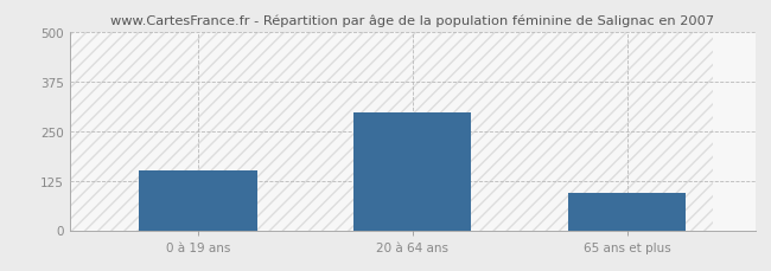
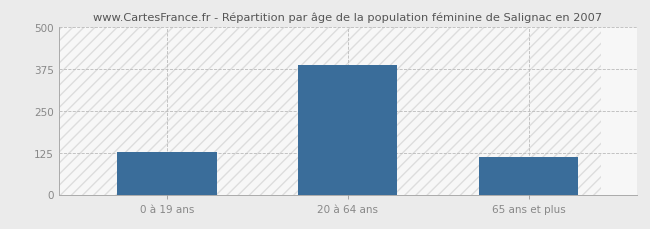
0 à 19 ans: 150 -> 128
20 à 64 ans: 295 -> 385
65 ans et plus: 95 -> 113
